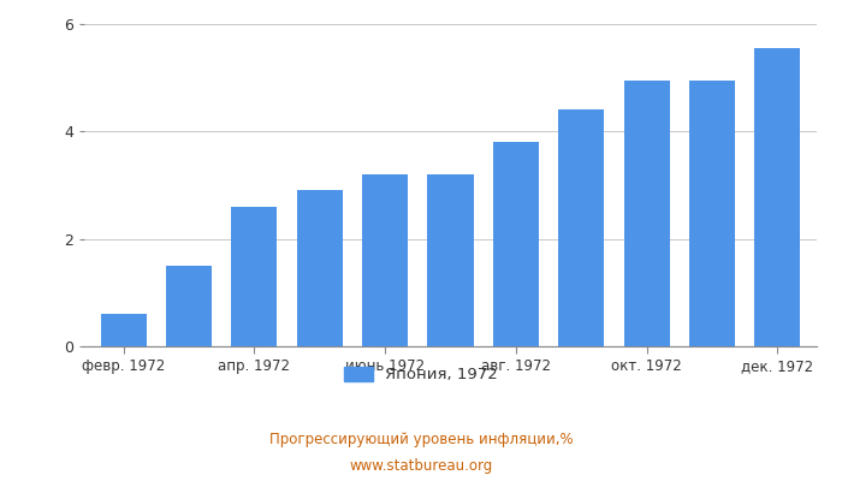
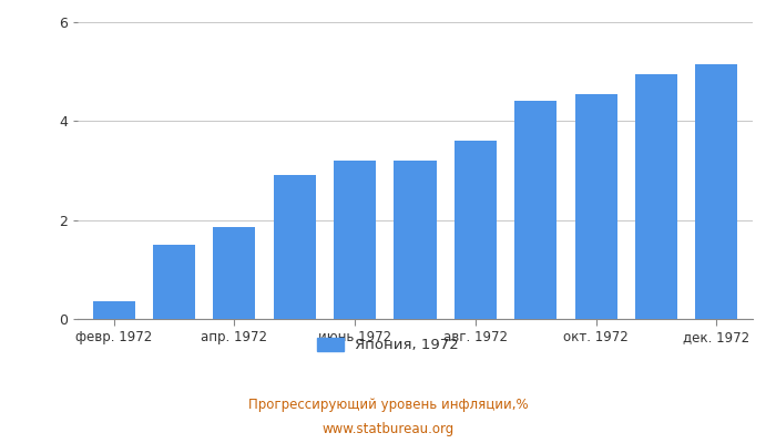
февр. 1972: 0.60 -> 0.35
апр. 1972: 2.60 -> 1.85
авг. 1972: 3.80 -> 3.60
окт. 1972: 4.95 -> 4.55
дек. 1972: 5.55 -> 5.15
